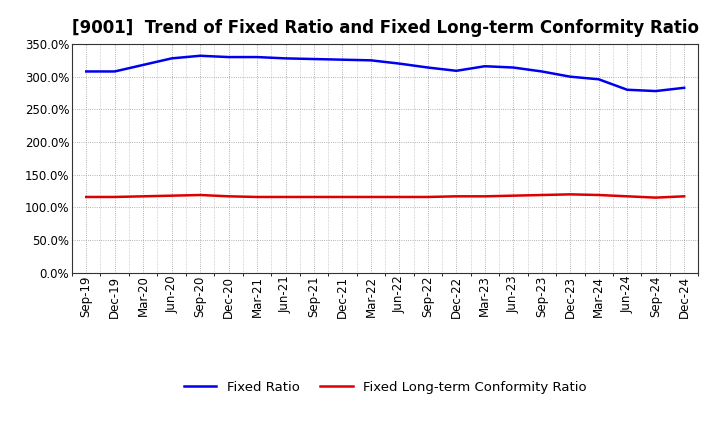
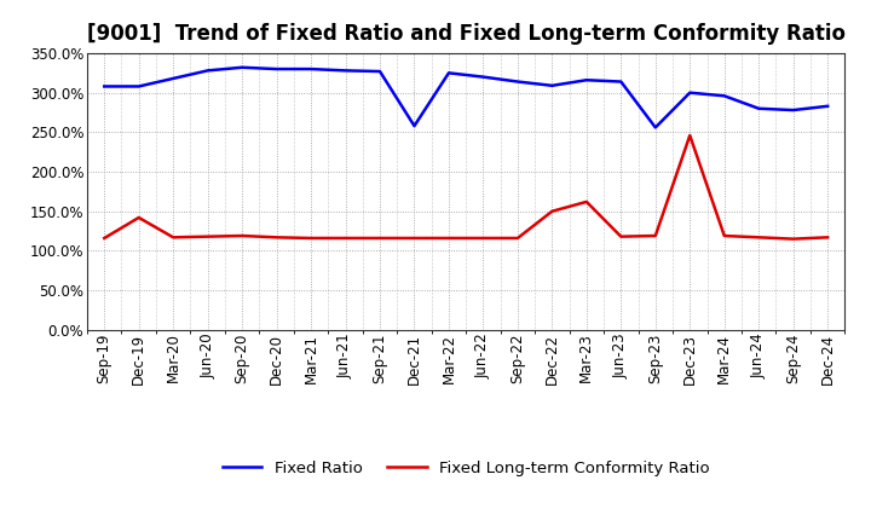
Fixed Long-term Conformity Ratio/Dec-19: 116% -> 142%
Fixed Ratio/Dec-21: 326% -> 258%
Fixed Long-term Conformity Ratio/Dec-22: 117% -> 150%
Fixed Long-term Conformity Ratio/Mar-23: 117% -> 162%
Fixed Ratio/Sep-23: 308% -> 256%
Fixed Long-term Conformity Ratio/Dec-23: 120% -> 246%
